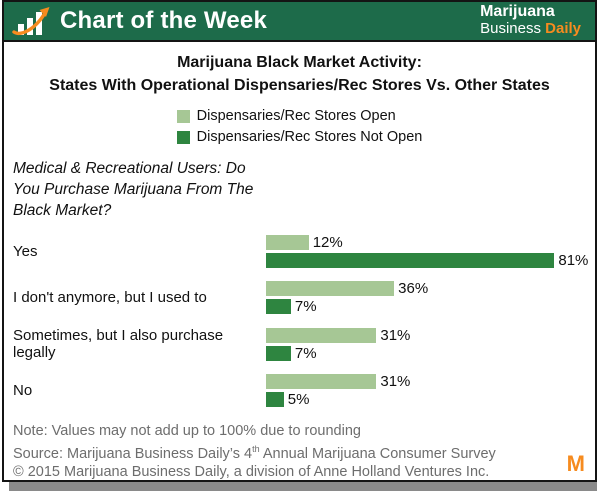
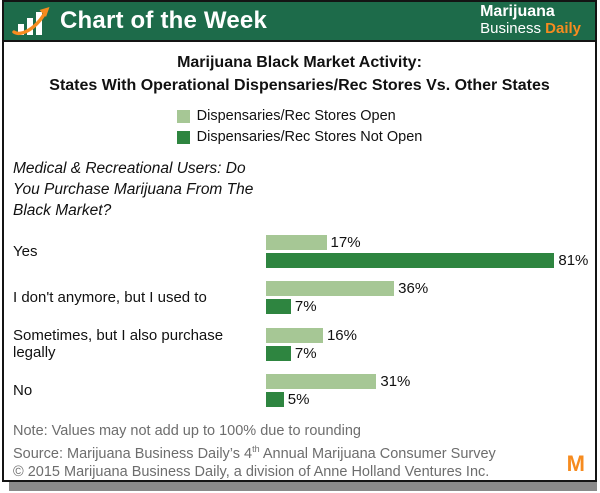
Dispensaries/Rec Stores Open/Yes: 12% -> 17%
Dispensaries/Rec Stores Open/Sometimes, but I also purchase legally: 31% -> 16%
